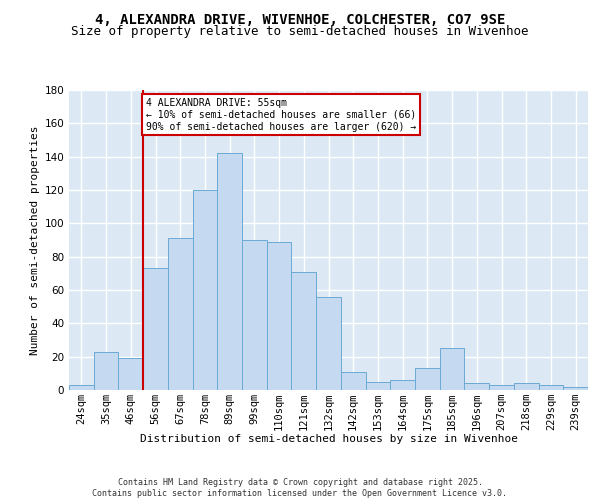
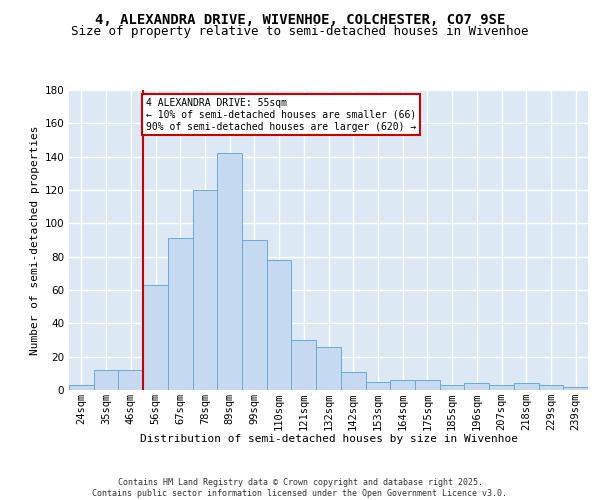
35sqm: 23 -> 12
46sqm: 19 -> 12
56sqm: 73 -> 63
110sqm: 89 -> 78
121sqm: 71 -> 30
132sqm: 56 -> 26
175sqm: 13 -> 6
185sqm: 25 -> 3
